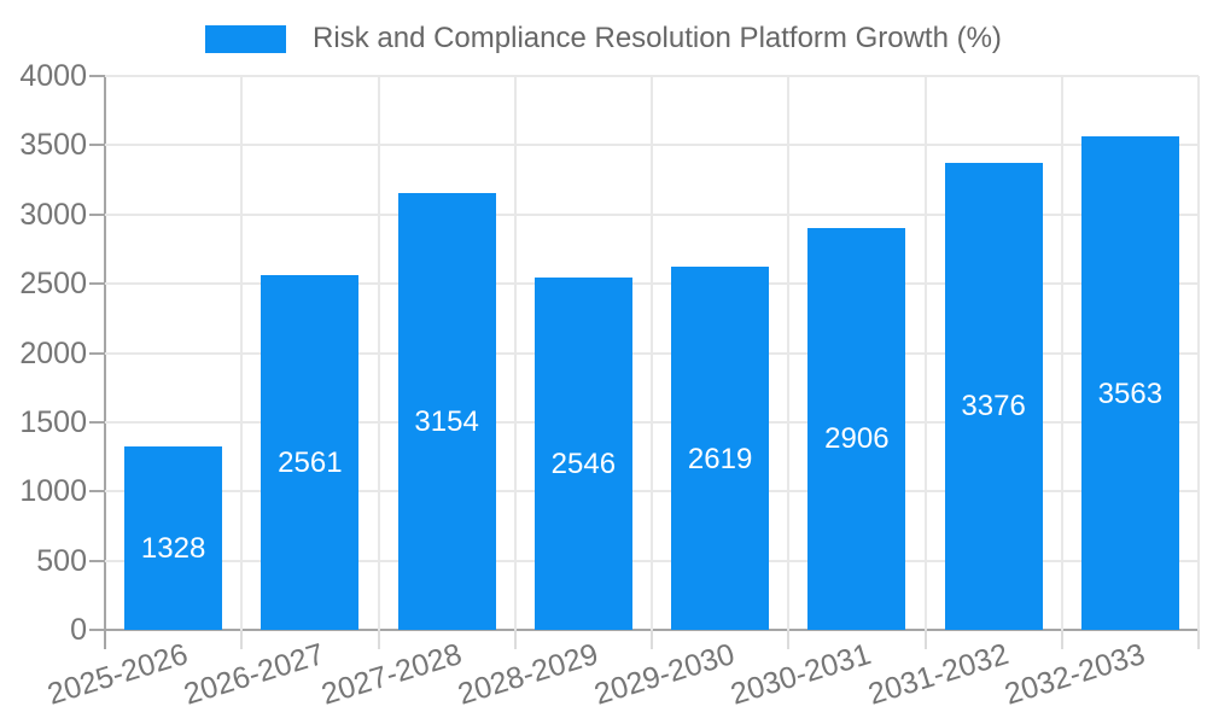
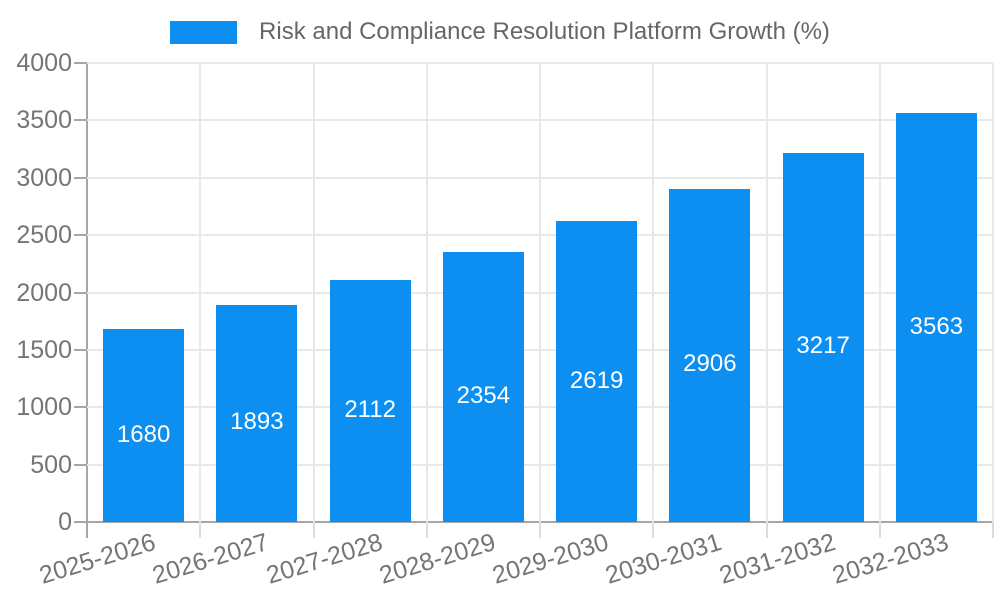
2025-2026: 1328 -> 1680
2026-2027: 2561 -> 1893
2027-2028: 3154 -> 2112
2028-2029: 2546 -> 2354
2031-2032: 3376 -> 3217
